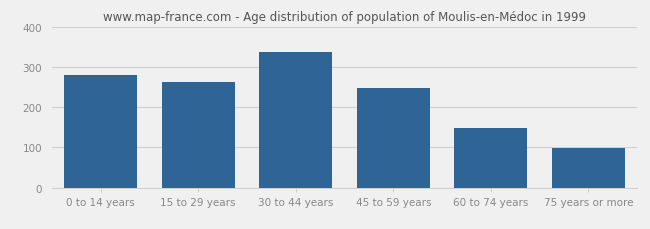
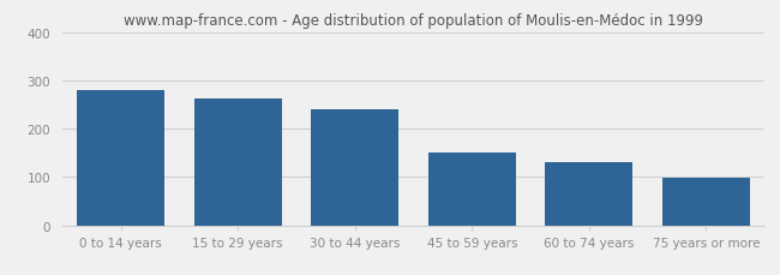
30 to 44 years: 338 -> 240
45 to 59 years: 248 -> 150
60 to 74 years: 147 -> 130
